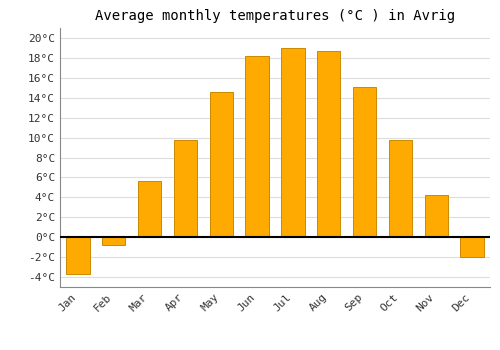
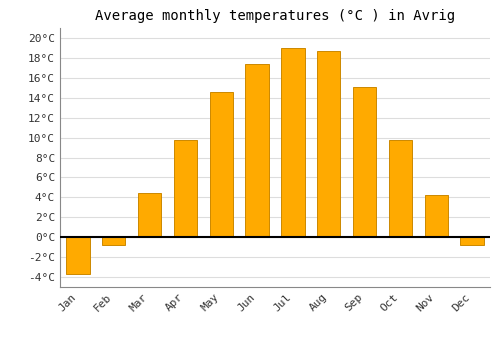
Mar: 5.6°C -> 4.4°C
Jun: 18.2°C -> 17.4°C
Dec: -2.0°C -> -0.8°C
